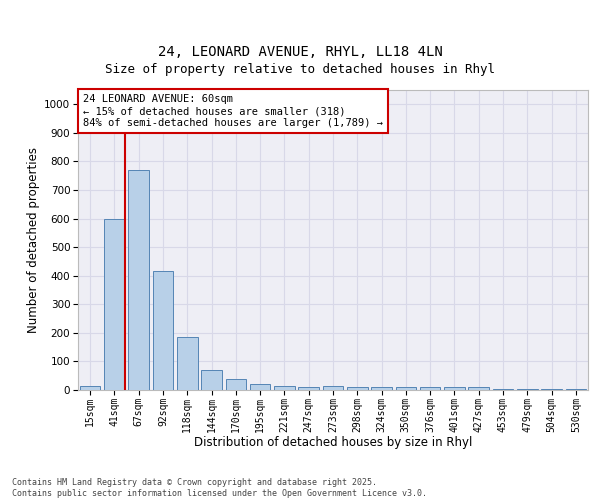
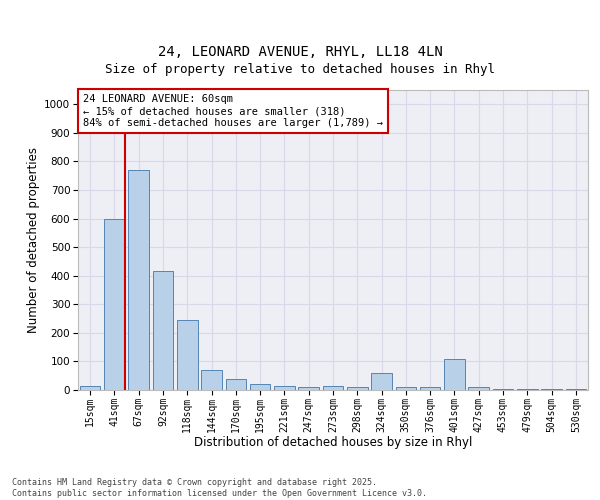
118sqm: 185 -> 245
324sqm: 10 -> 60
401sqm: 10 -> 110
